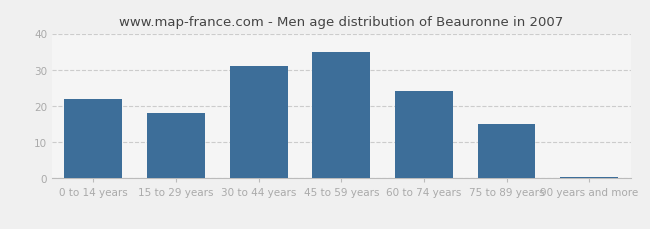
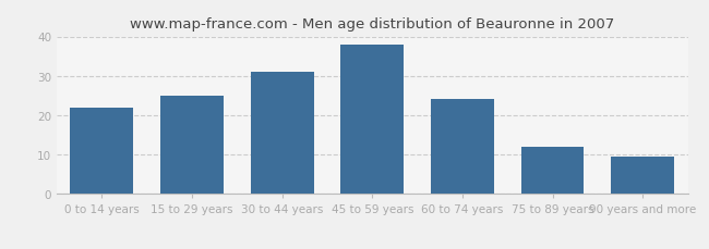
15 to 29 years: 18.0 -> 25.0
45 to 59 years: 35.0 -> 38.0
75 to 89 years: 15.0 -> 12.0
90 years and more: 0.5 -> 9.5
